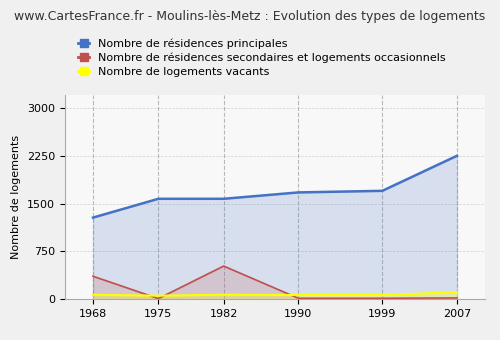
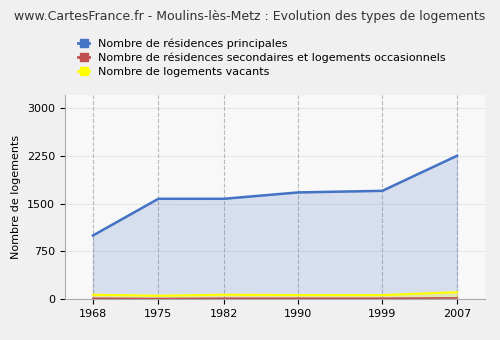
Nombre de résidences principales/1968: 1280 -> 1000
Nombre de résidences secondaires et logements occasionnels/1968: 360 -> 20
Nombre de résidences secondaires et logements occasionnels/1982: 520 -> 20
